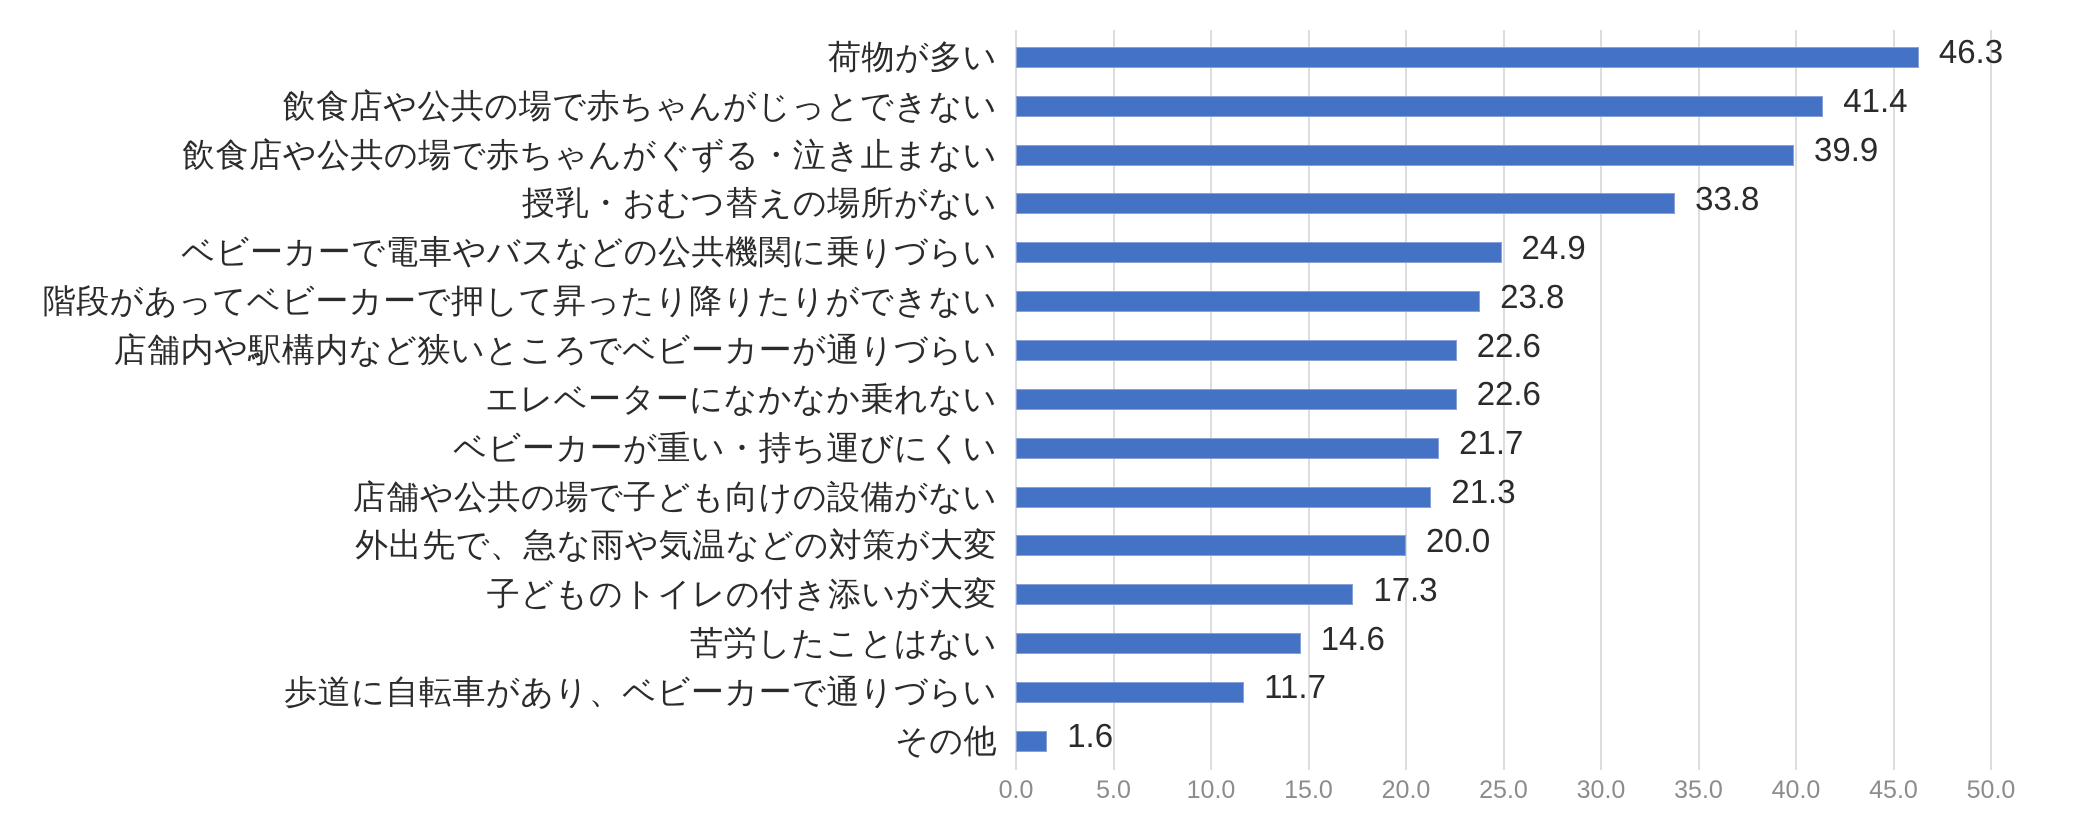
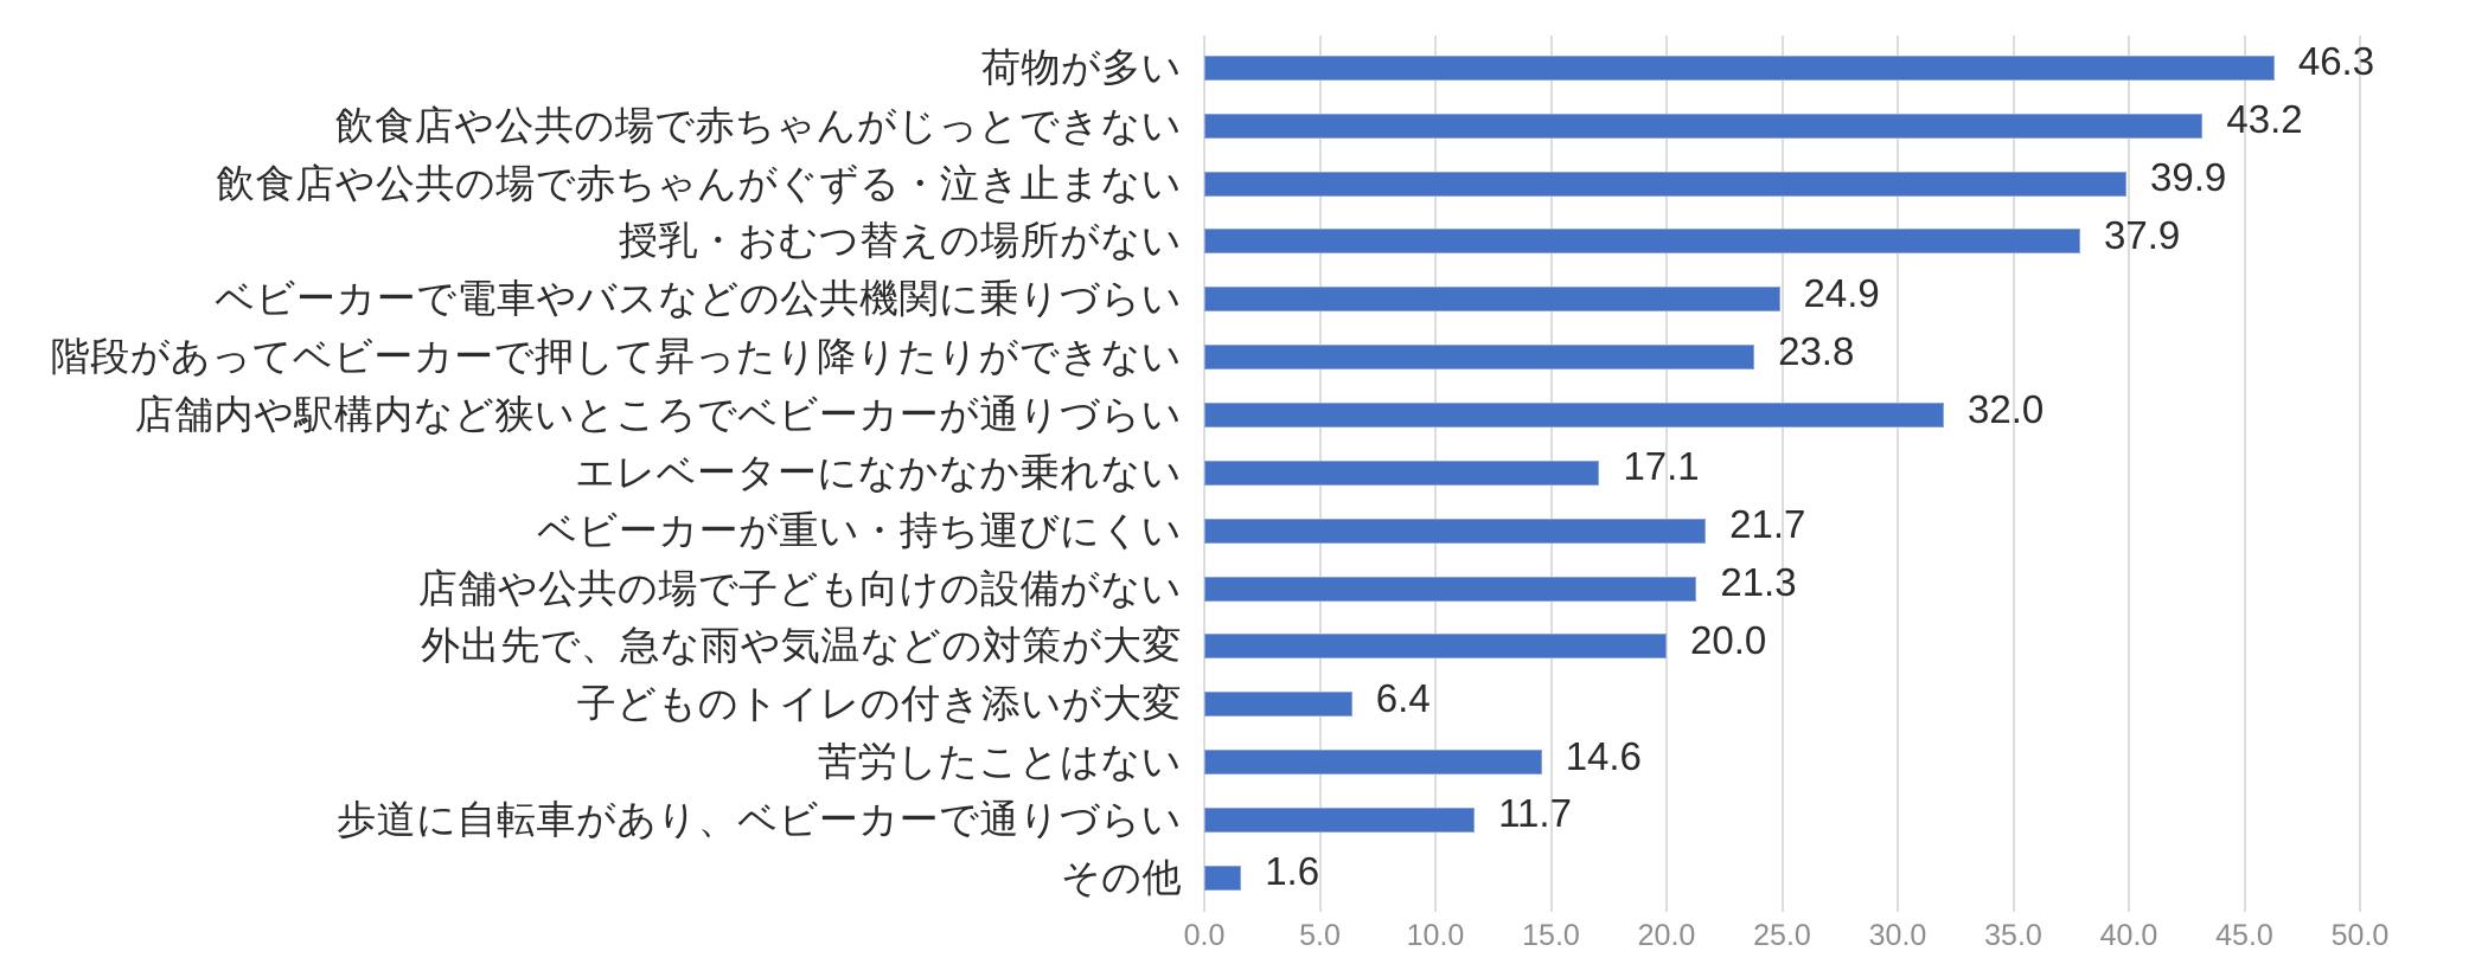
飲食店や公共の場で赤ちゃんがじっとできない: 41.4 -> 43.2
授乳・おむつ替えの場所がない: 33.8 -> 37.9
店舗内や駅構内など狭いところでベビーカーが通りづらい: 22.6 -> 32.0
エレベーターになかなか乗れない: 22.6 -> 17.1
子どものトイレの付き添いが大変: 17.3 -> 6.4
